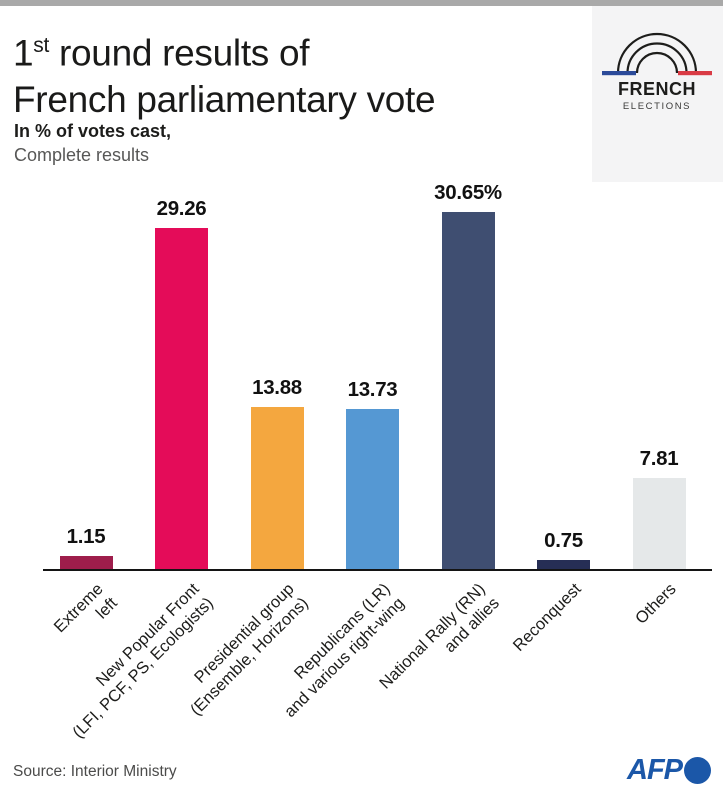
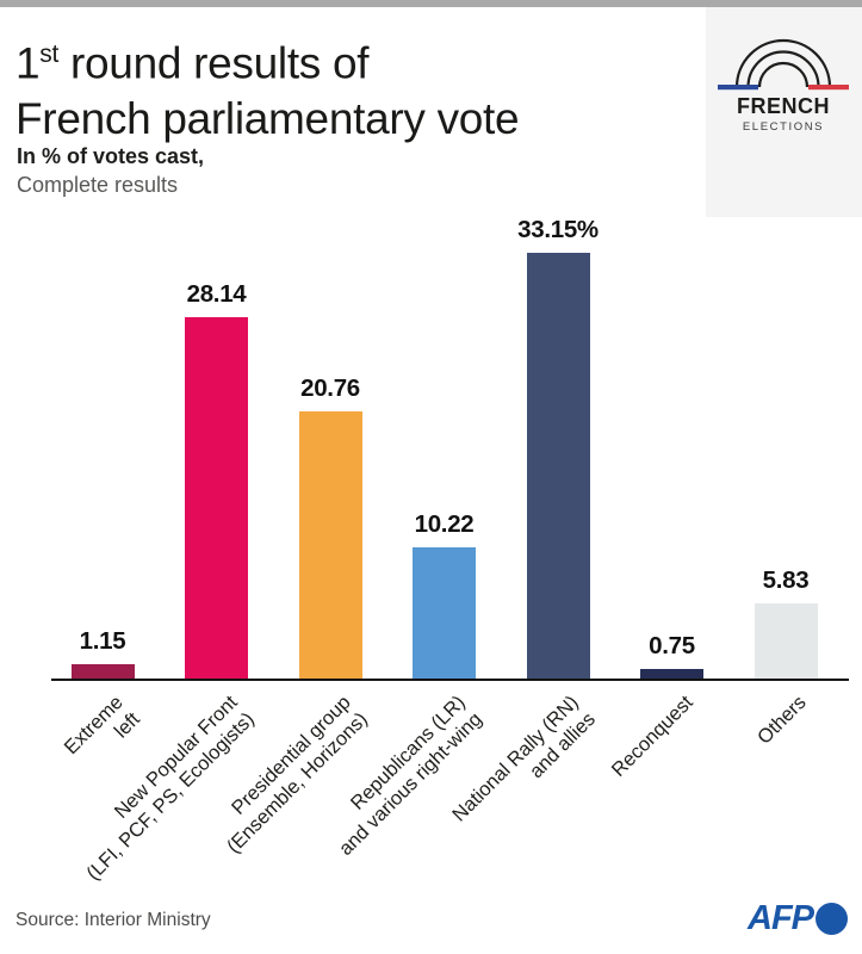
New Popular Front (LFI, PCF, PS, Ecologists): 29.26 -> 28.14
Presidential group (Ensemble, Horizons): 13.88 -> 20.76
Republicans (LR) and various right-wing: 13.73 -> 10.22
National Rally (RN) and allies: 30.65% -> 33.15%
Others: 7.81 -> 5.83
